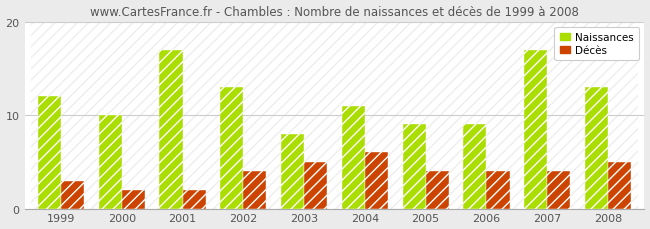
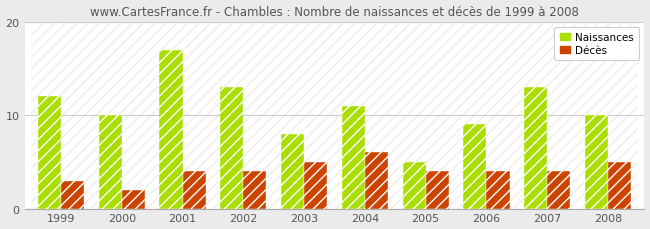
Décès/2001: 2 -> 4
Naissances/2005: 9 -> 5
Naissances/2007: 17 -> 13
Naissances/2008: 13 -> 10
